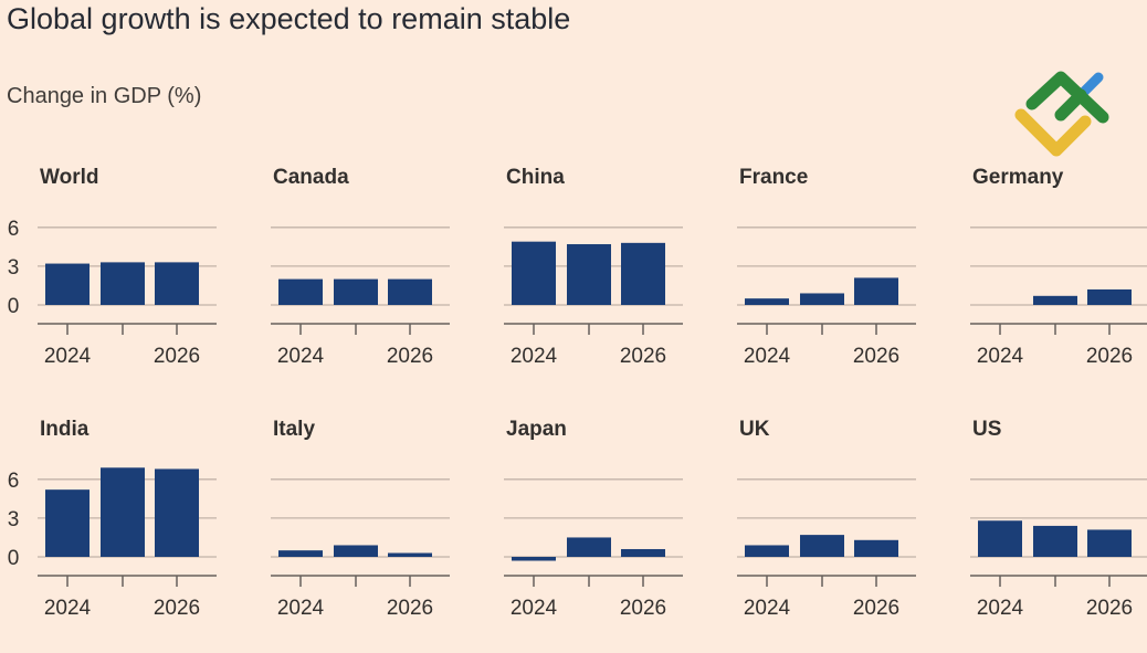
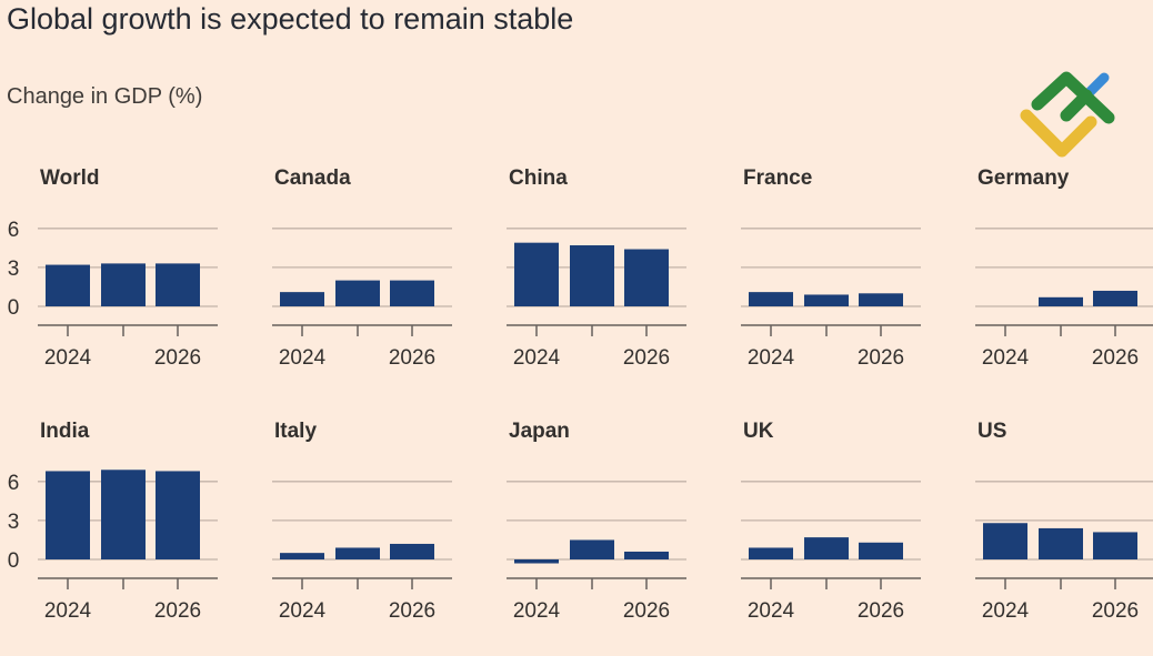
Canada/2024: 2.0 -> 1.1
France/2024: 0.5 -> 1.1
India/2024: 5.2 -> 6.8
China/2026: 4.8 -> 4.4
France/2026: 2.1 -> 1.0
Italy/2026: 0.3 -> 1.2
